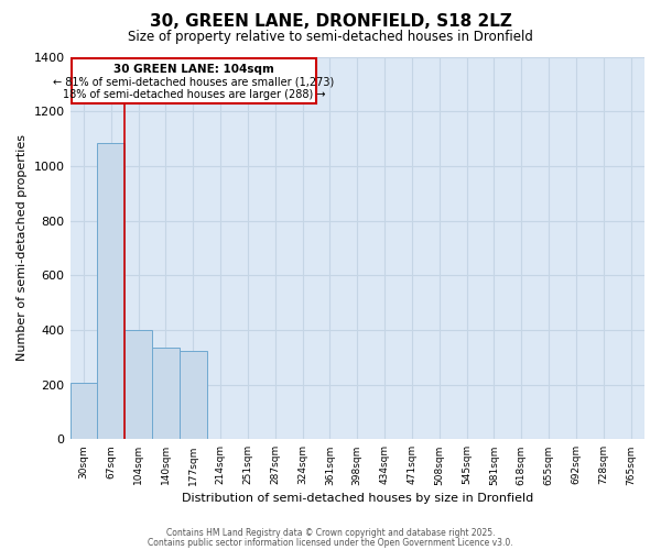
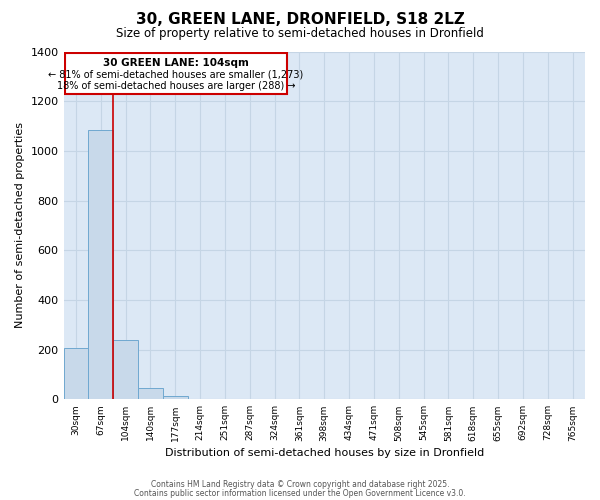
104sqm: 400 -> 240
140sqm: 335 -> 47
177sqm: 325 -> 15
